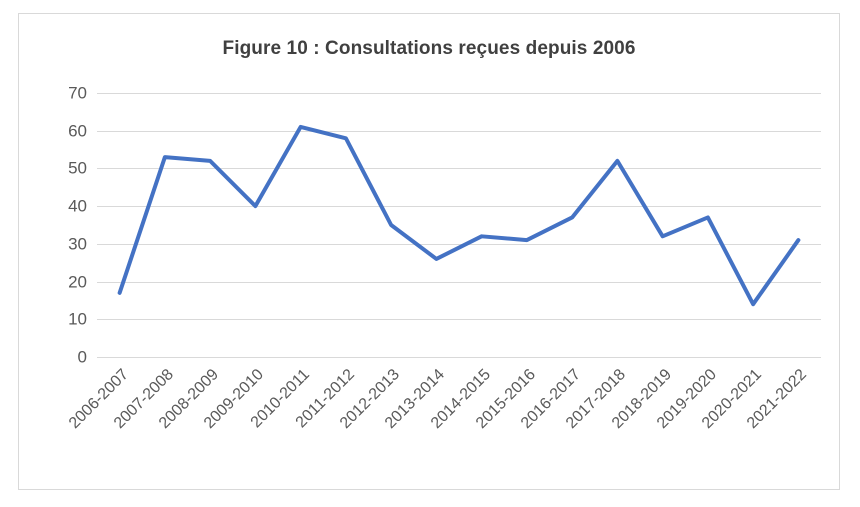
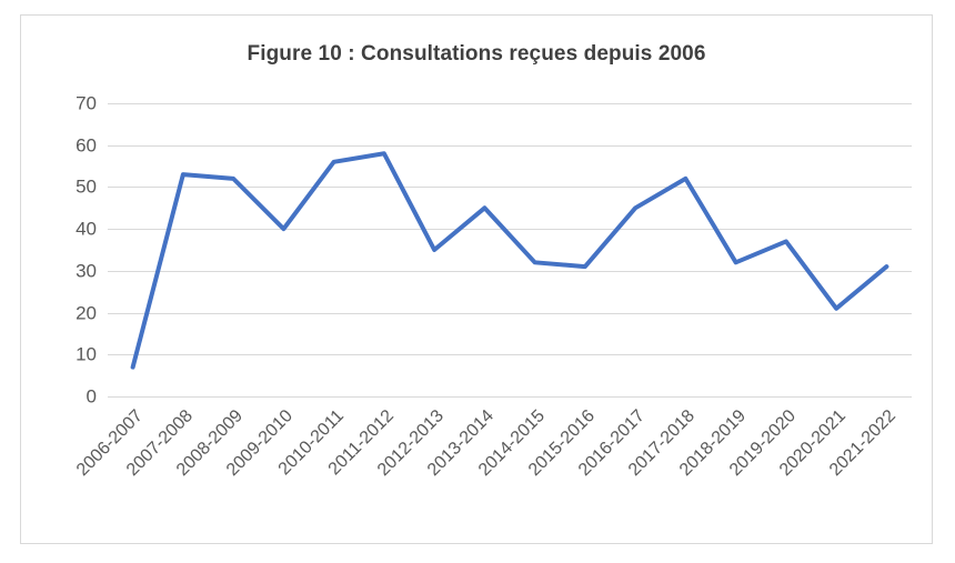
2006-2007: 17 -> 7
2010-2011: 61 -> 56
2013-2014: 26 -> 45
2016-2017: 37 -> 45
2020-2021: 14 -> 21
